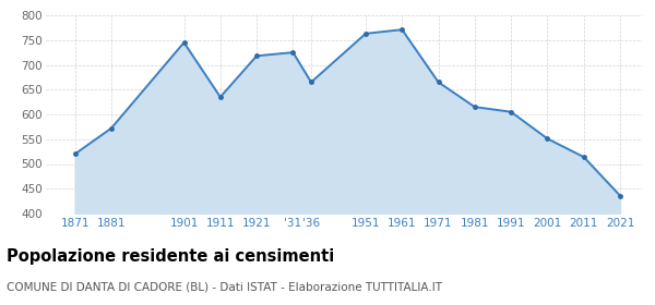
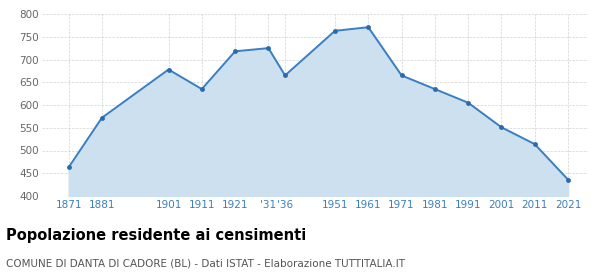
1871: 520 -> 463
1901: 745 -> 678
1981: 615 -> 635
